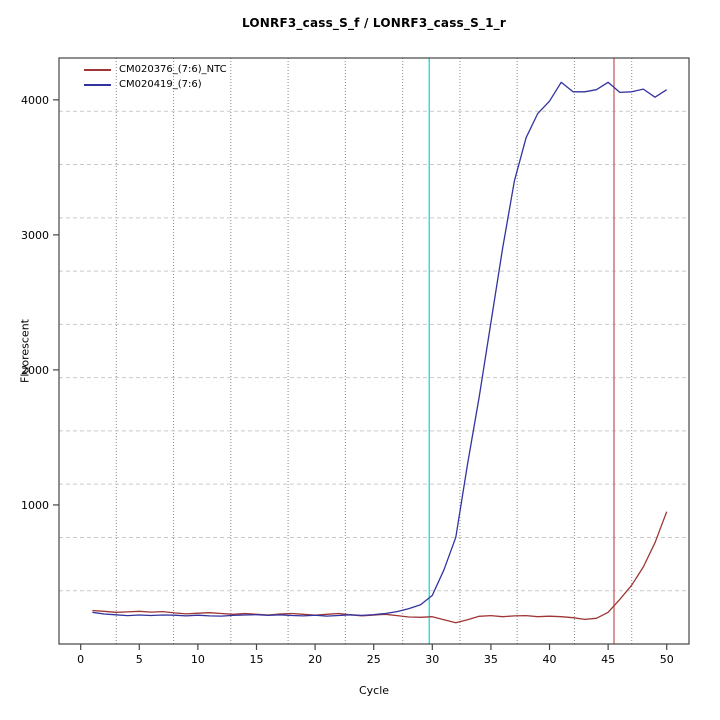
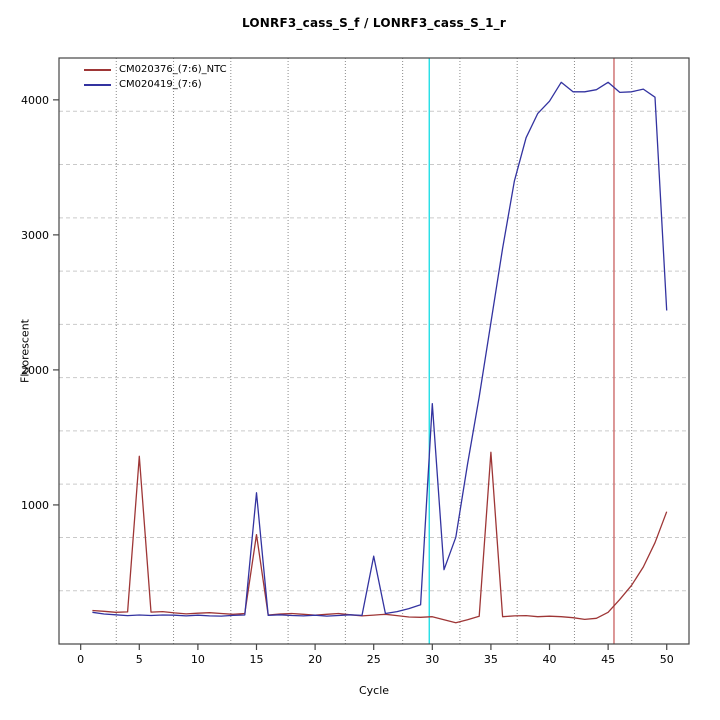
CM020376_(7:6)_NTC/5: 210 -> 1360
CM020376_(7:6)_NTC/15: 190 -> 780
CM020419_(7:6)/15: 190 -> 1090
CM020419_(7:6)/25: 190 -> 620
CM020419_(7:6)/30: 330 -> 1750
CM020376_(7:6)_NTC/35: 180 -> 1390
CM020419_(7:6)/50: 4080 -> 2440
